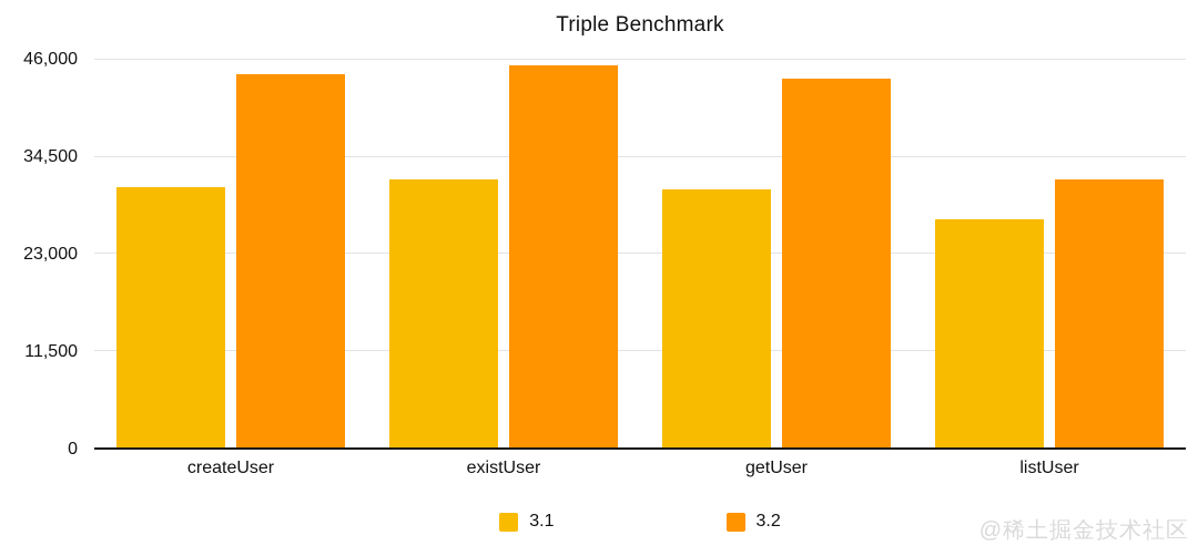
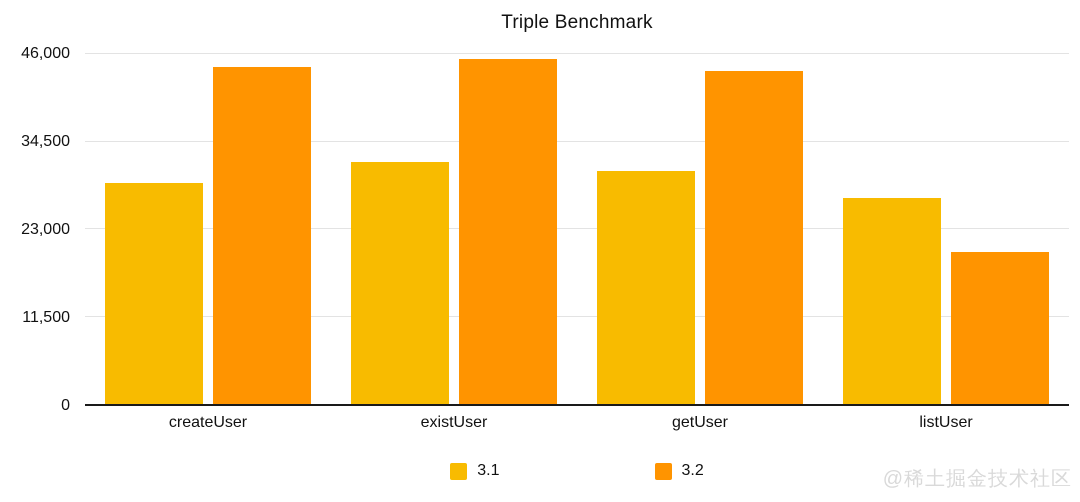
3.1/createUser: 31000 -> 29000
3.2/listUser: 32000 -> 20000
